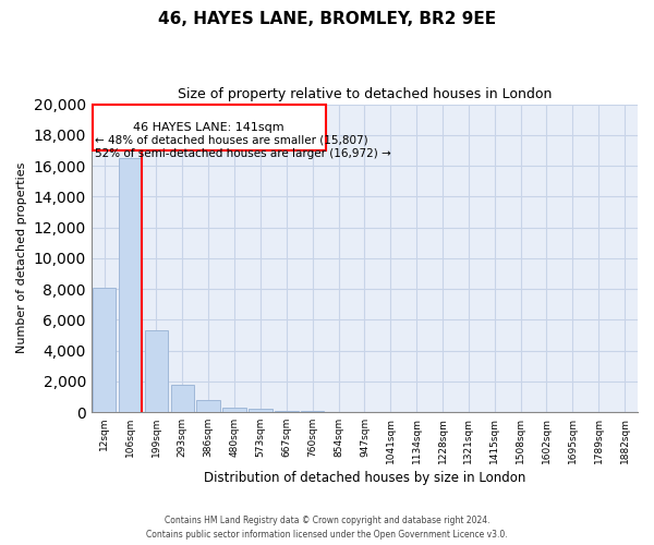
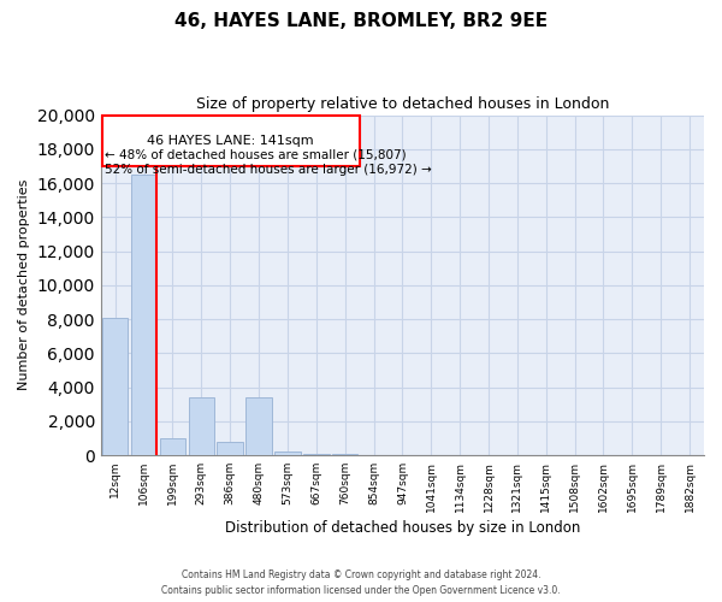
199sqm: 5,300 -> 1,000
293sqm: 1,800 -> 3,400
480sqm: 300 -> 3,400
